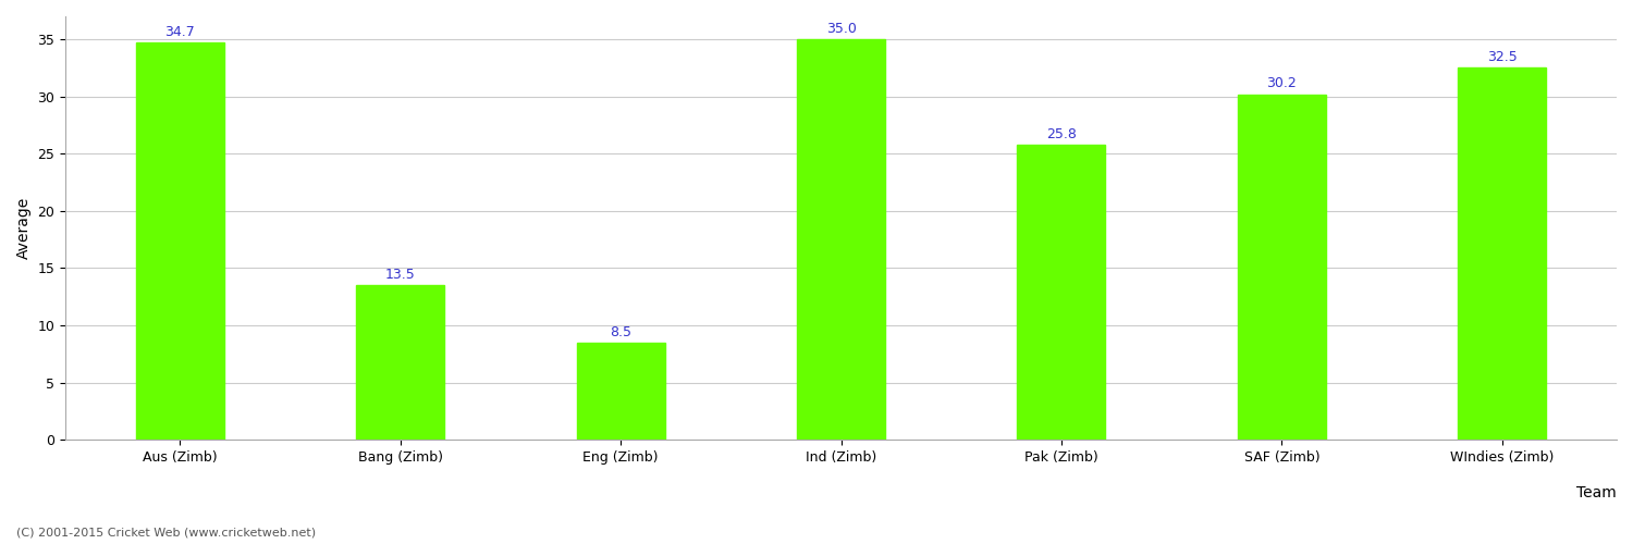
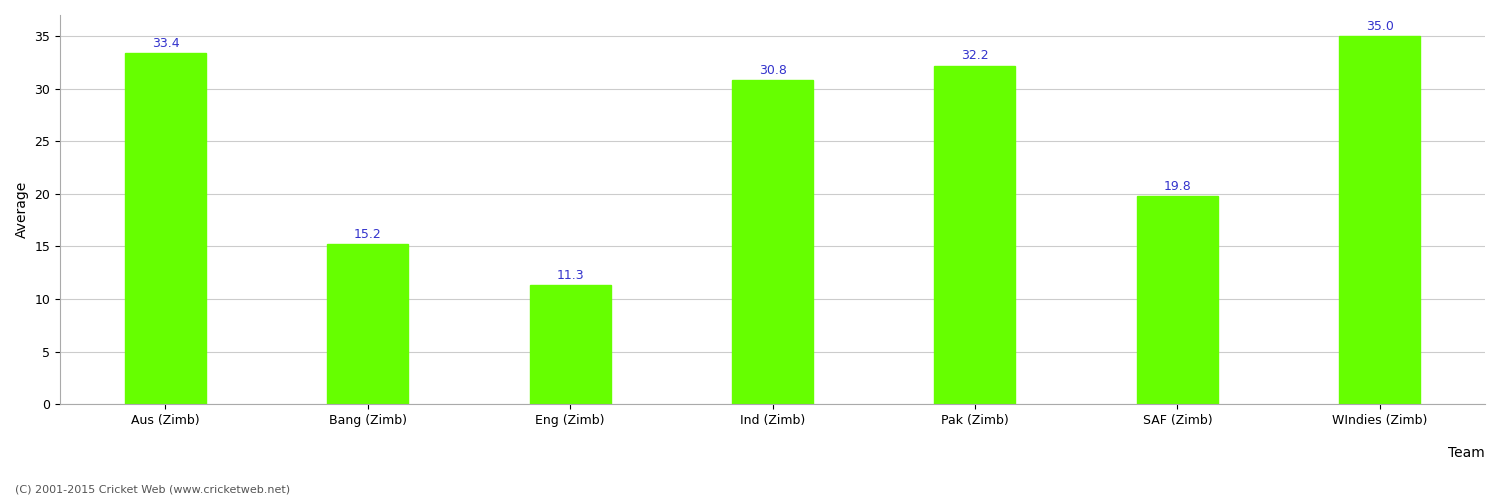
Aus (Zimb): 34.7 -> 33.4
Bang (Zimb): 13.5 -> 15.2
Eng (Zimb): 8.5 -> 11.3
Ind (Zimb): 35.0 -> 30.8
Pak (Zimb): 25.8 -> 32.2
SAF (Zimb): 30.2 -> 19.8
WIndies (Zimb): 32.5 -> 35.0
